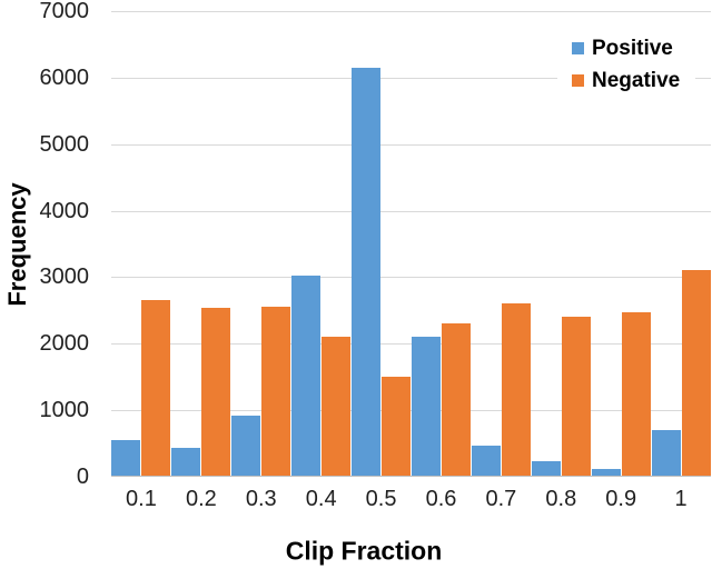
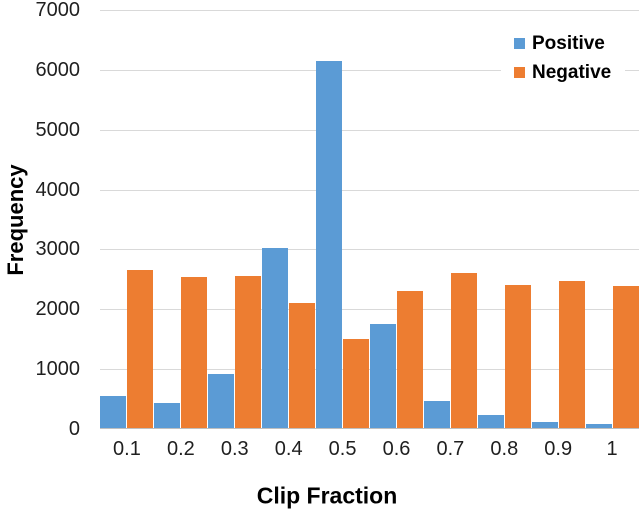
Positive/0.6: 2100 -> 1800
Positive/1: 700 -> 100
Negative/1: 3100 -> 2400
